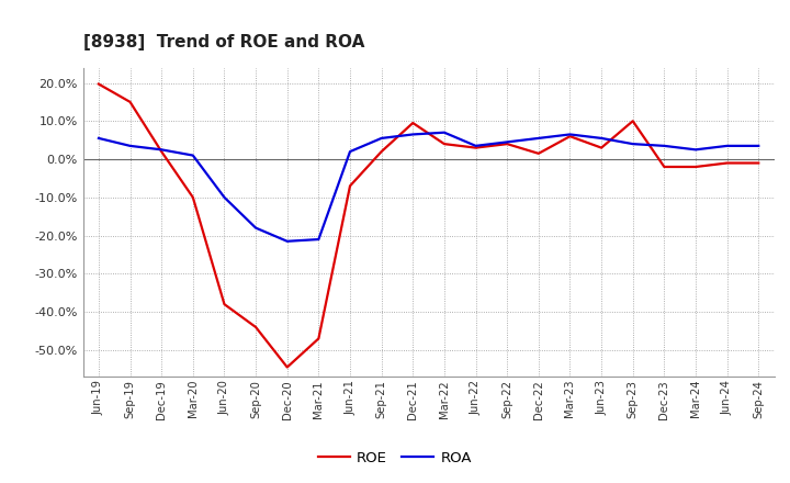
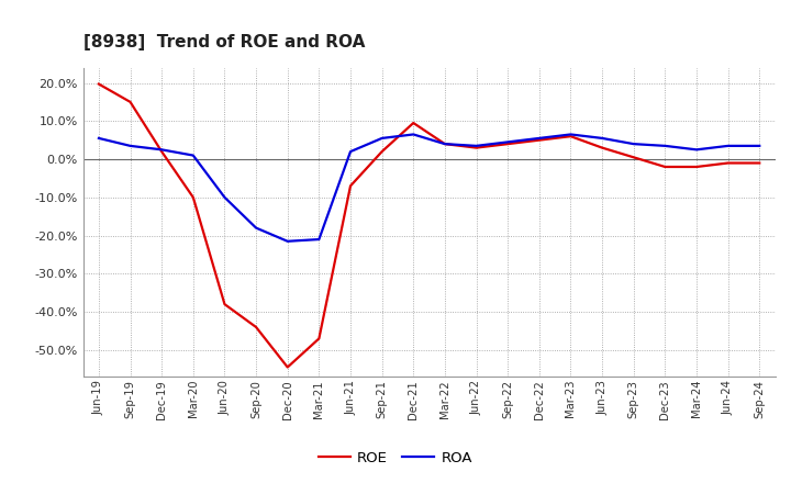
ROA/Mar-22: 7.0% -> 4.0%
ROE/Dec-22: 1.5% -> 5.0%
ROE/Sep-23: 10.0% -> 0.5%
